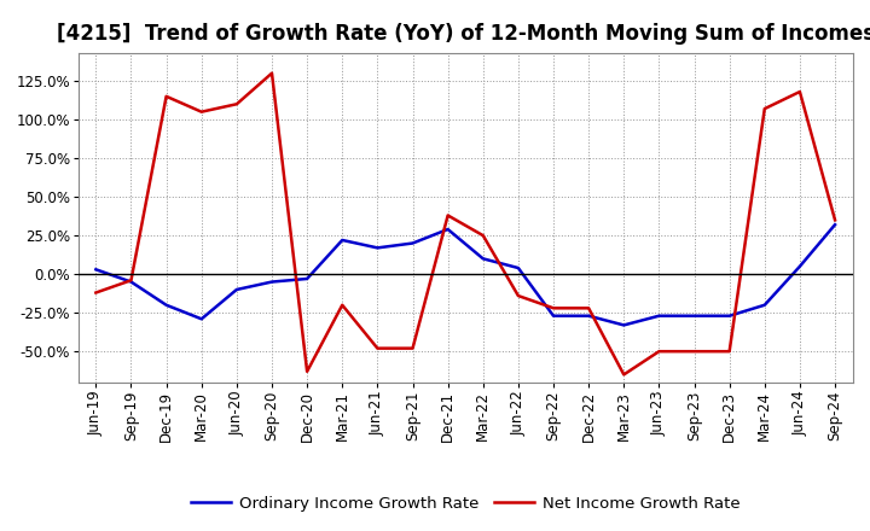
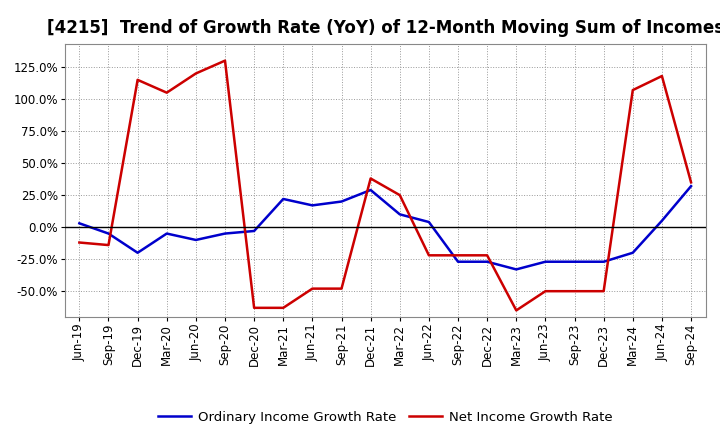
Net Income Growth Rate/Sep-19: -4% -> -14%
Ordinary Income Growth Rate/Mar-20: -29% -> -5%
Net Income Growth Rate/Jun-20: 110% -> 120%
Net Income Growth Rate/Mar-21: -20% -> -63%
Net Income Growth Rate/Jun-22: -14% -> -22%
